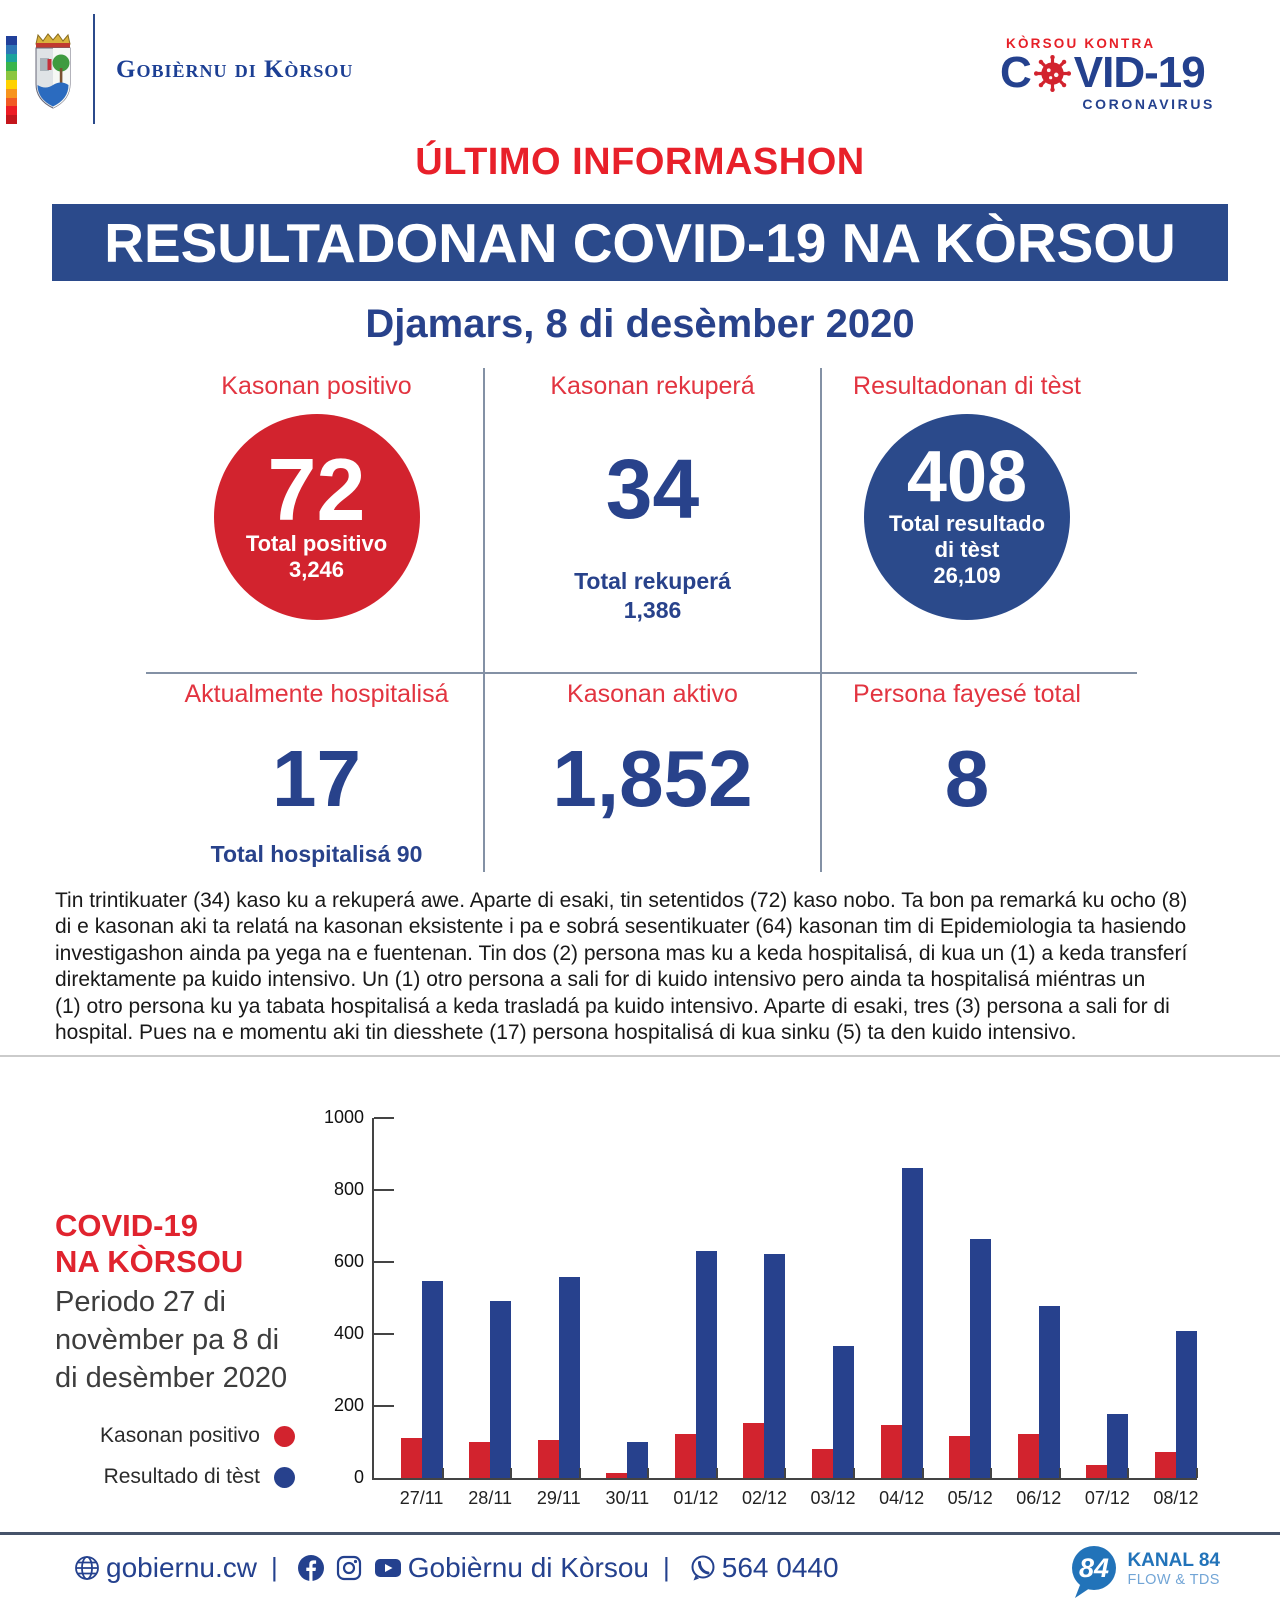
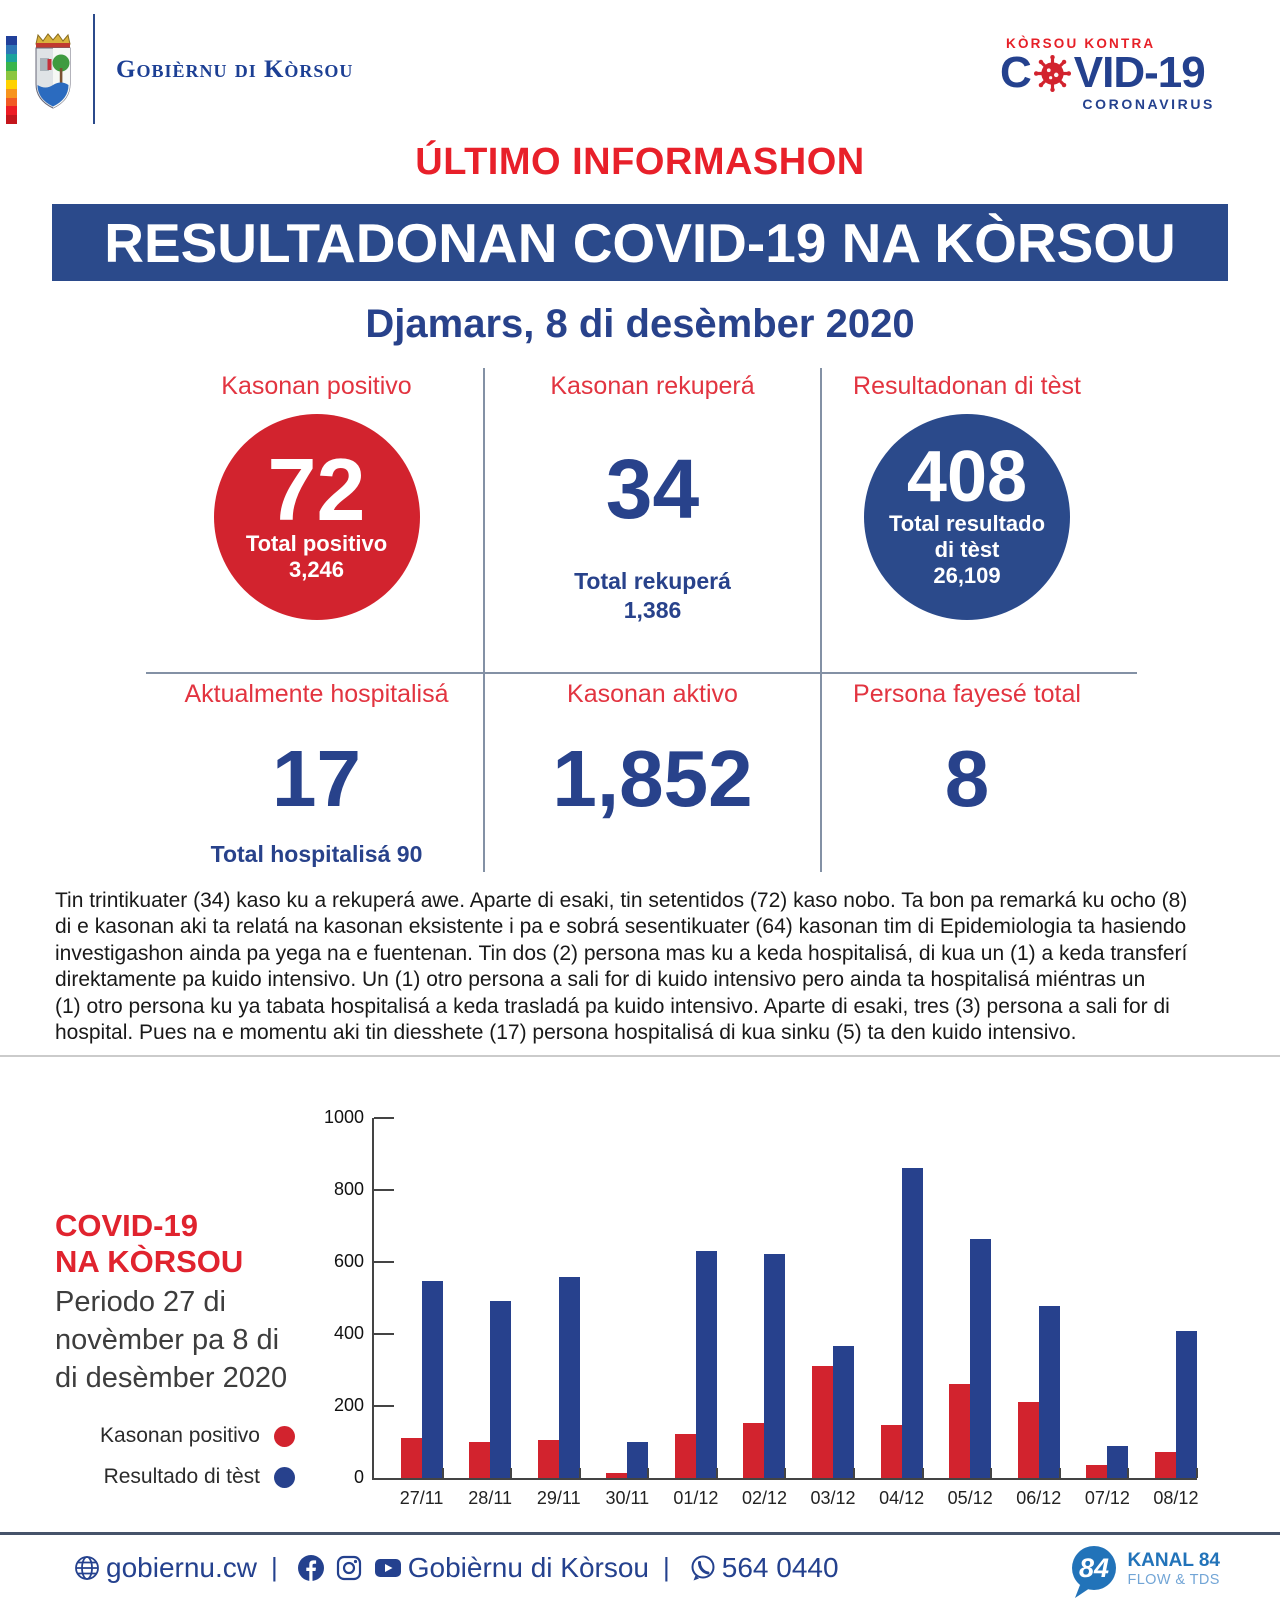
Kasonan positivo/03/12: 80 -> 310
Kasonan positivo/05/12: 120 -> 260
Kasonan positivo/06/12: 120 -> 210
Resultado di tèst/07/12: 180 -> 90
